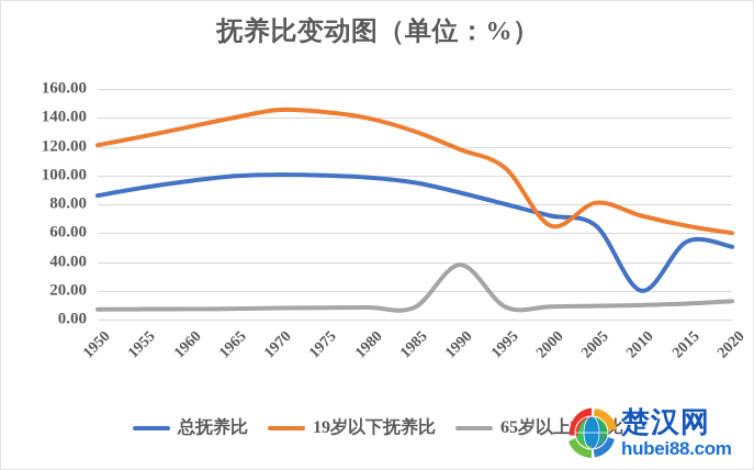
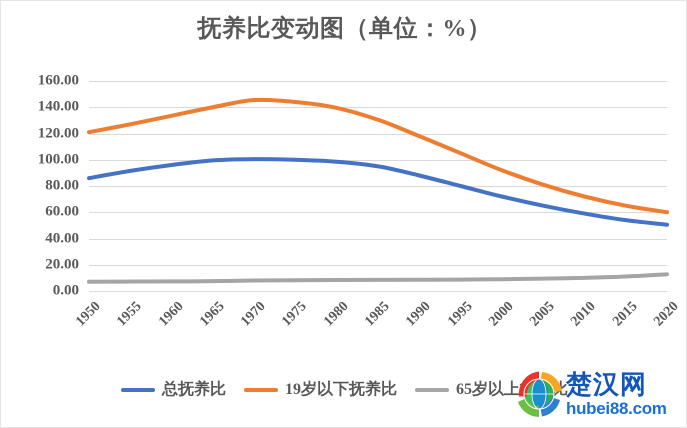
65岁以上抚养比/1990: 38 -> 9
19岁以下抚养比/2000: 65 -> 92
总抚养比/2010: 20 -> 59
